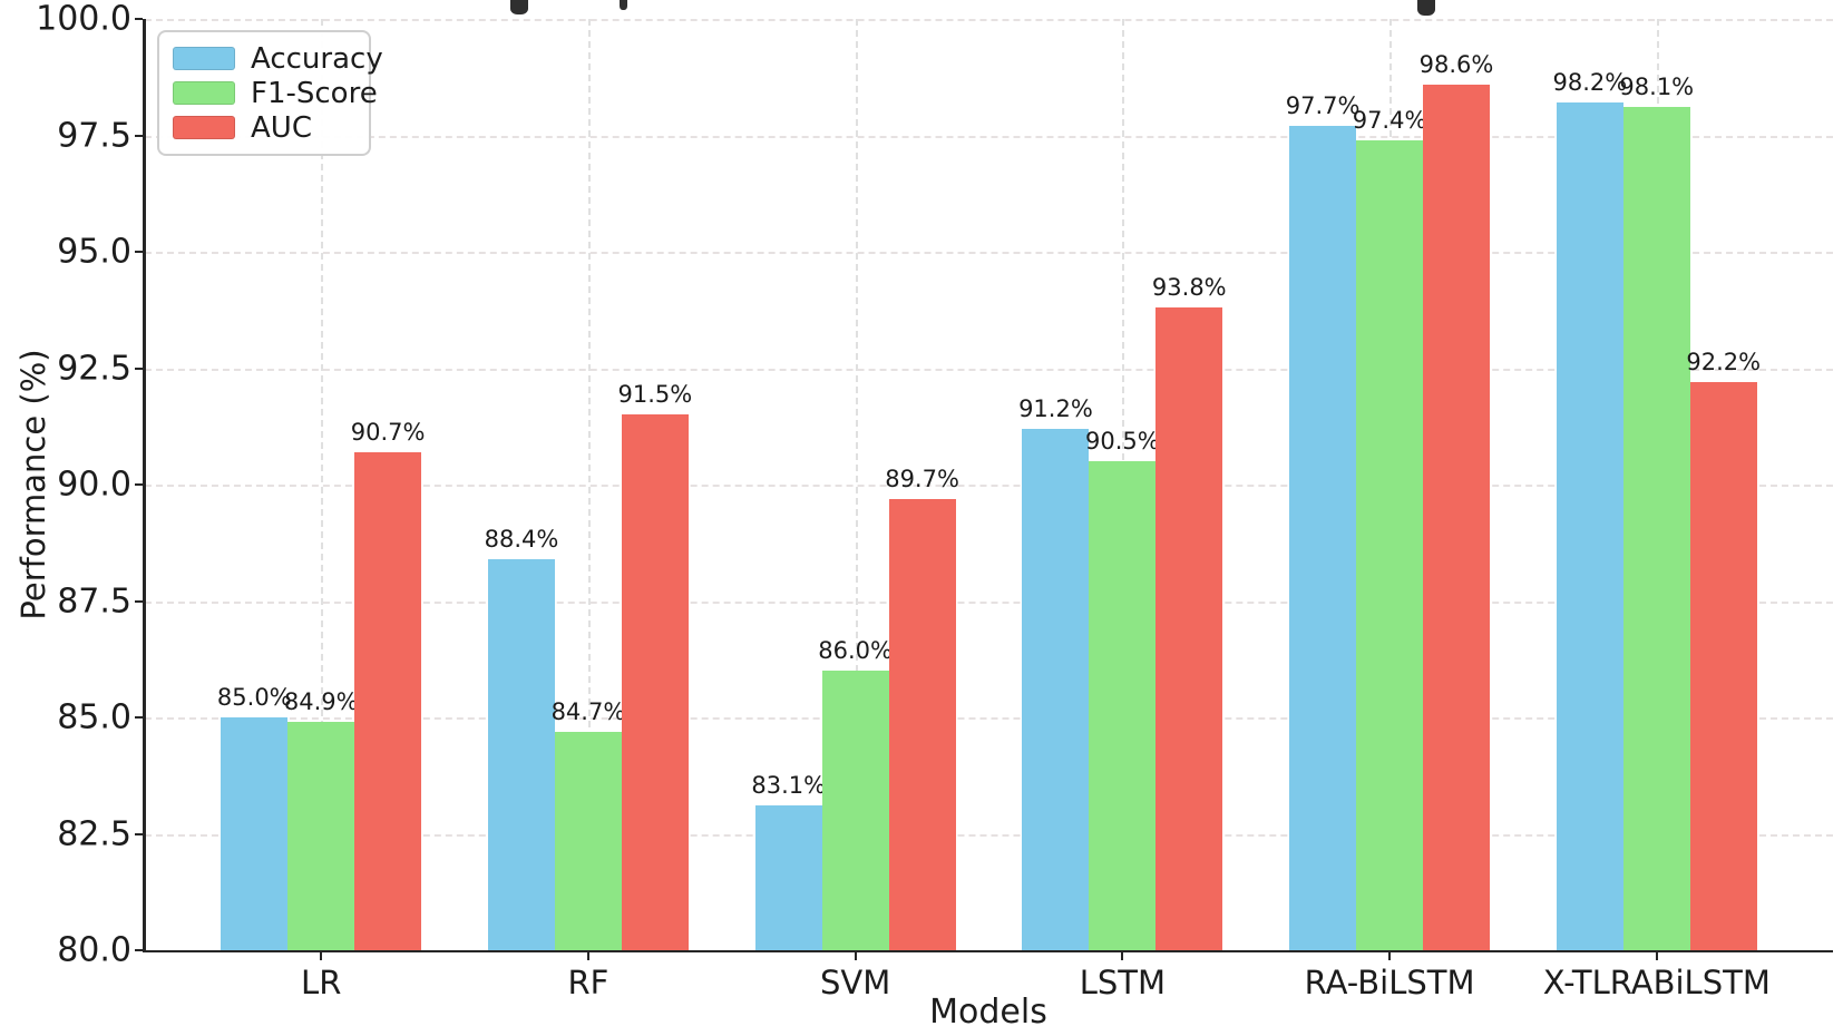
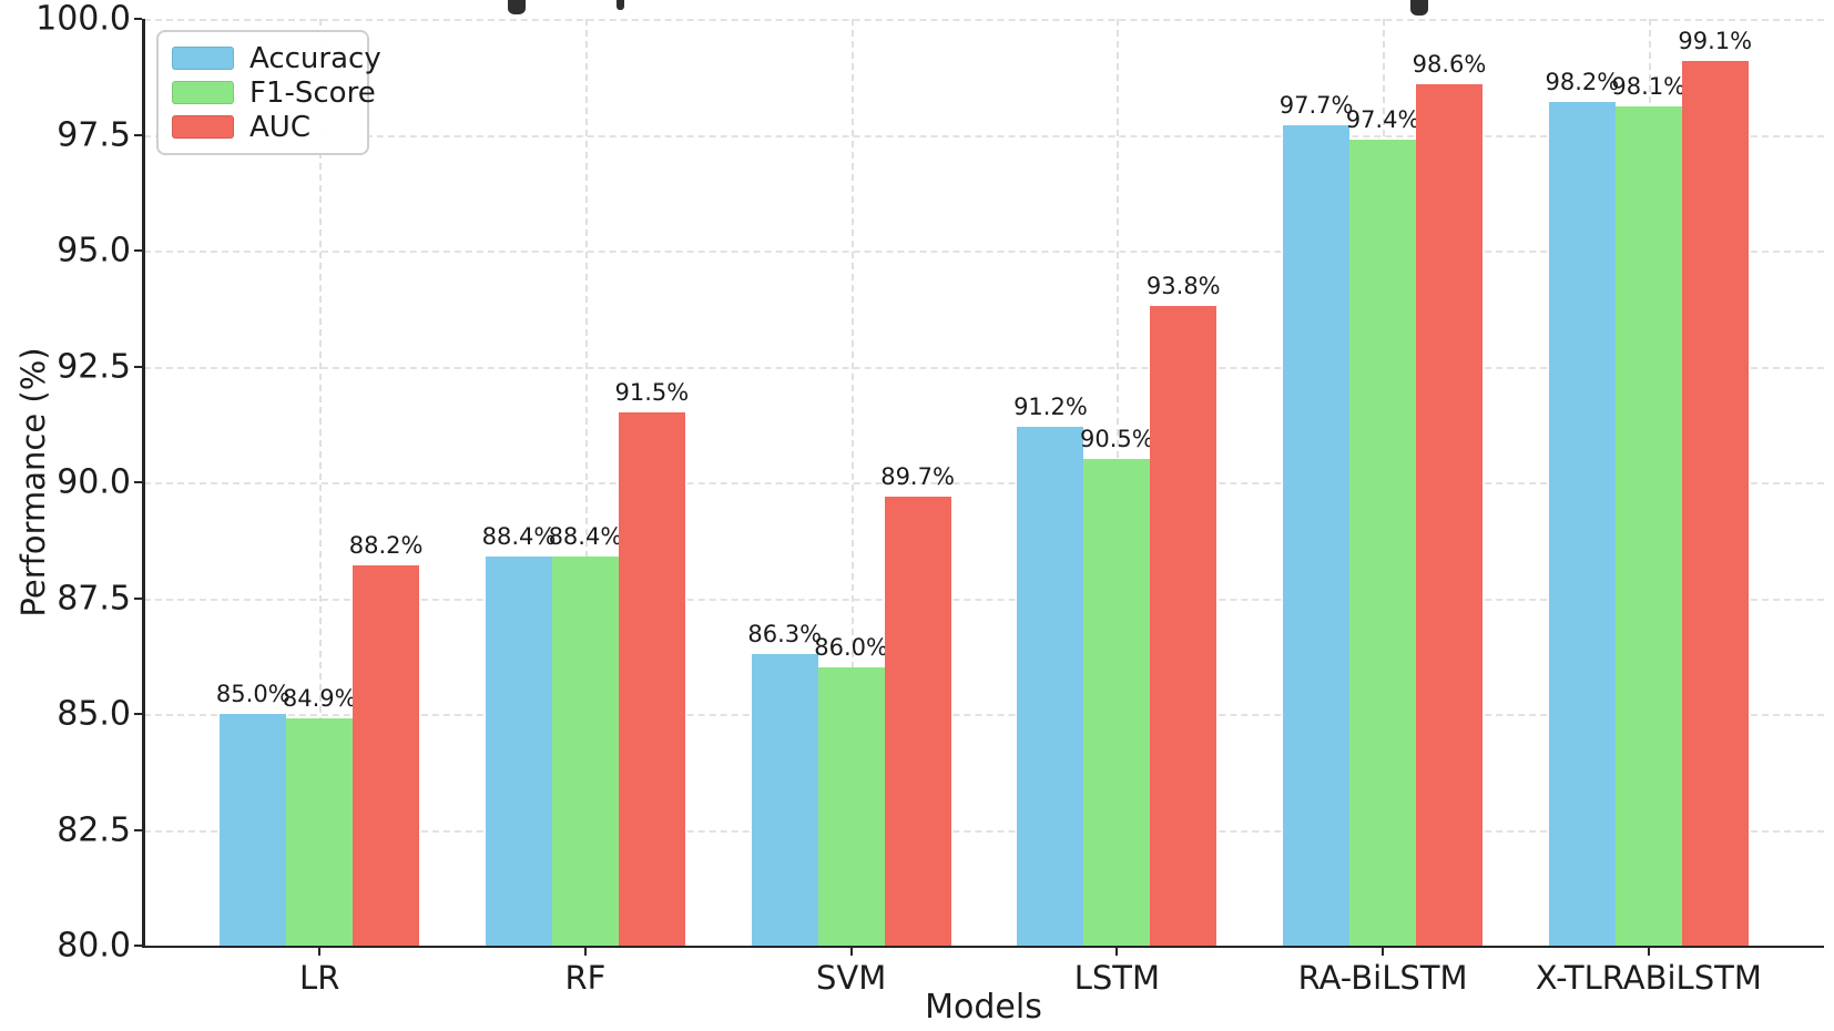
AUC/LR: 90.7% -> 88.2%
F1-Score/RF: 84.7% -> 88.4%
Accuracy/SVM: 83.1% -> 86.3%
AUC/X-TLRABiLSTM: 92.2% -> 99.1%
